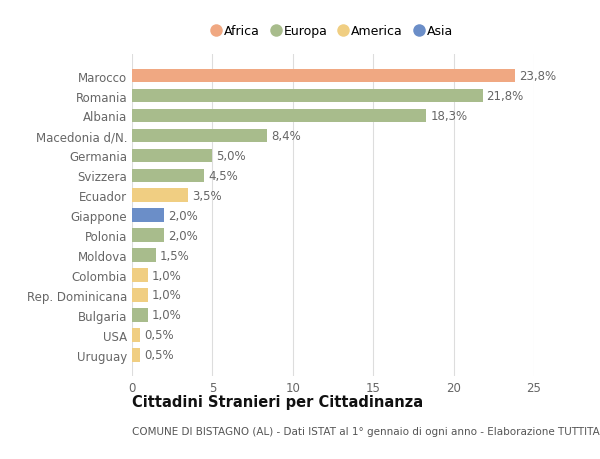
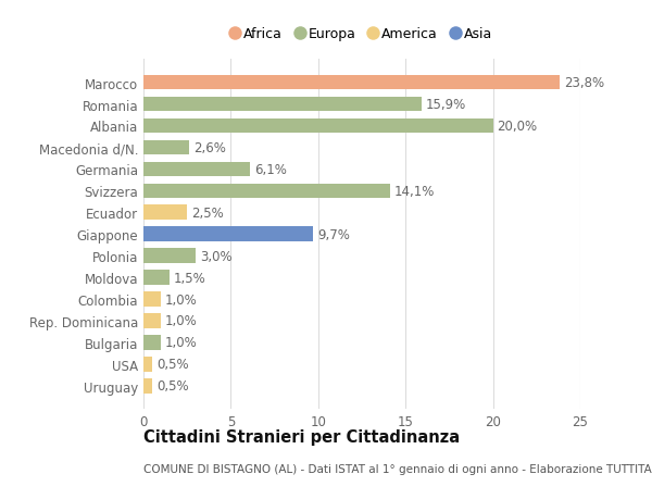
Romania: 21,8% -> 15,9%
Albania: 18,3% -> 20,0%
Macedonia d/N.: 8,4% -> 2,6%
Germania: 5,0% -> 6,1%
Svizzera: 4,5% -> 14,1%
Ecuador: 3,5% -> 2,5%
Giappone: 2,0% -> 9,7%
Polonia: 2,0% -> 3,0%
